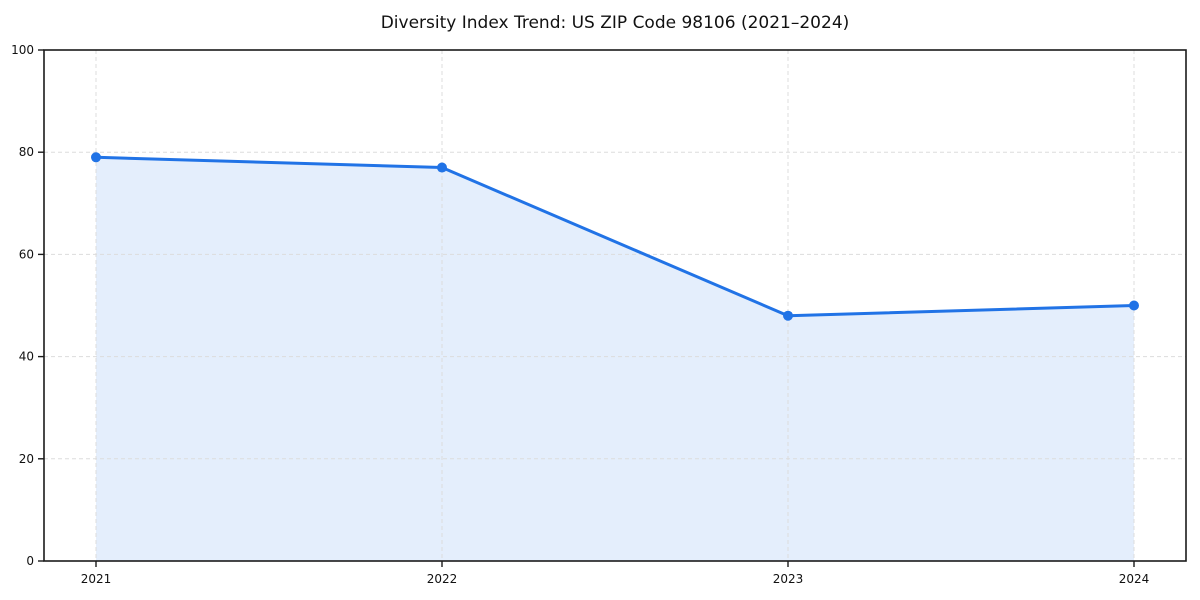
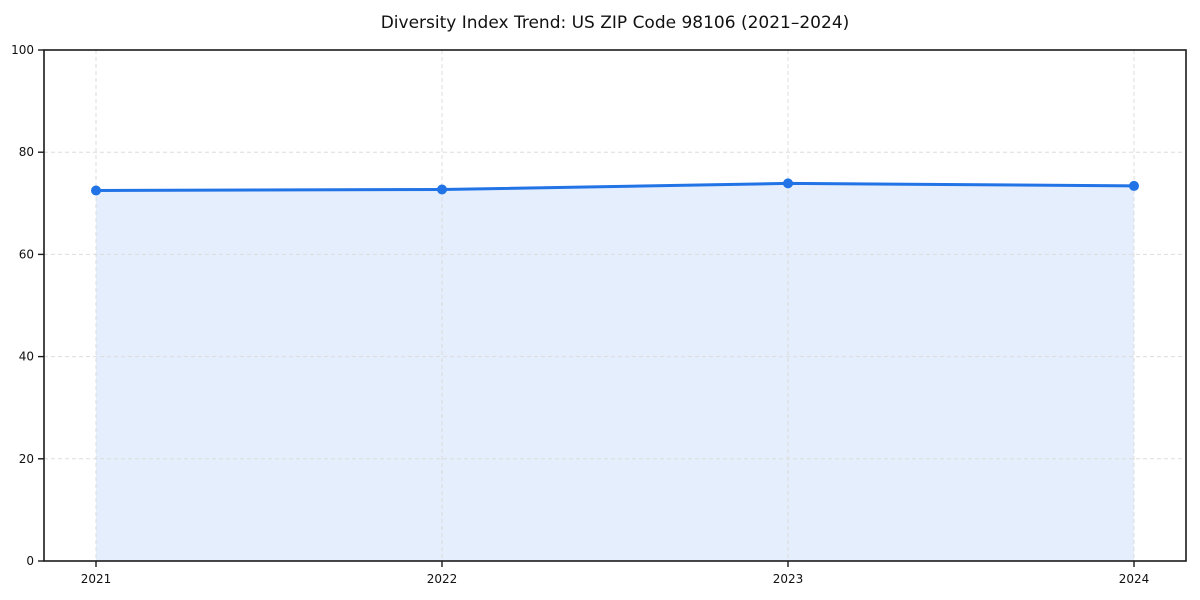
2021: 79 -> 72
2022: 77 -> 73
2023: 48 -> 74
2024: 50 -> 73
